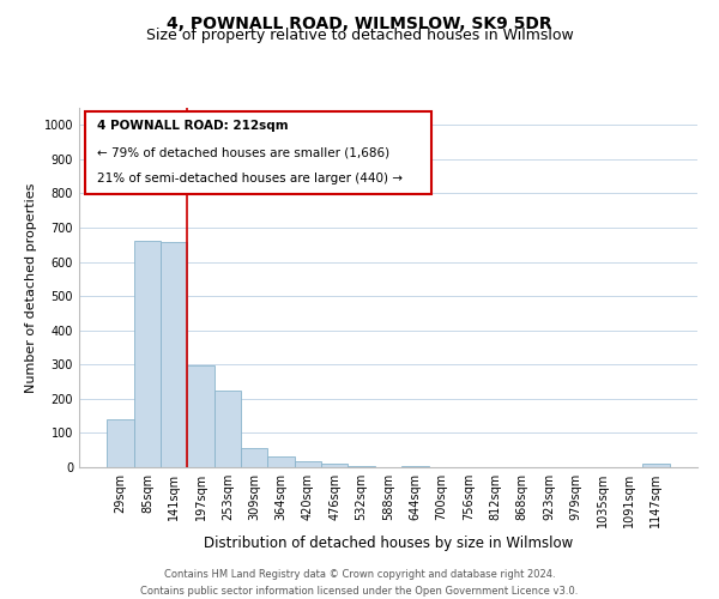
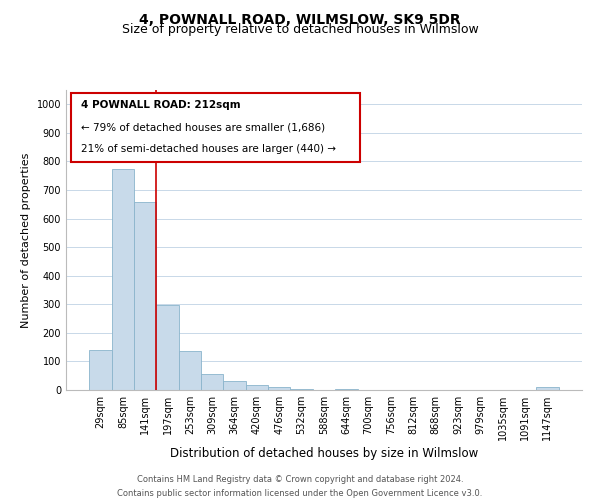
85sqm: 660 -> 775
253sqm: 225 -> 135
